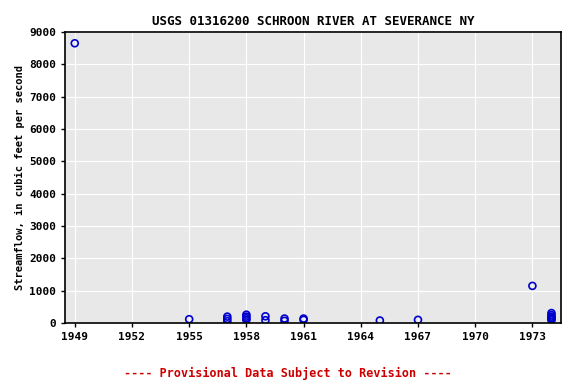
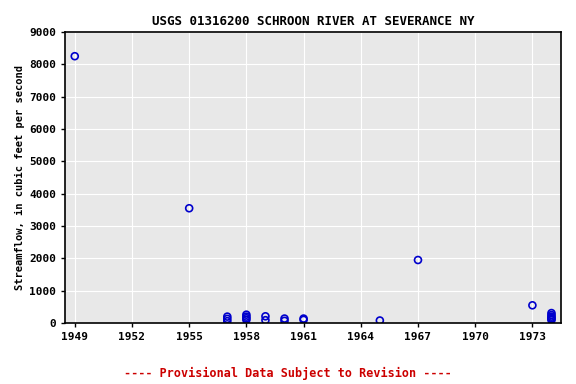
1949: 8650 -> 8250
1955: 120 -> 3550
1967: 100 -> 1950
1973: 1150 -> 550
